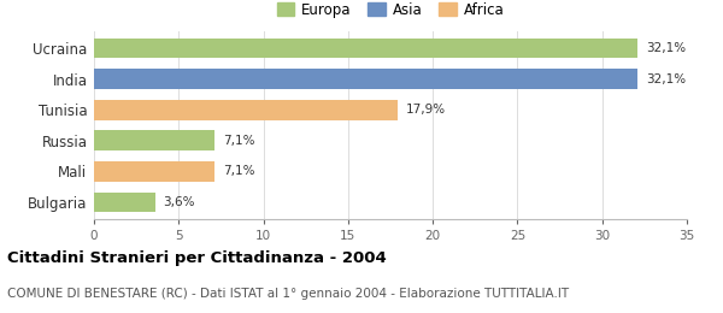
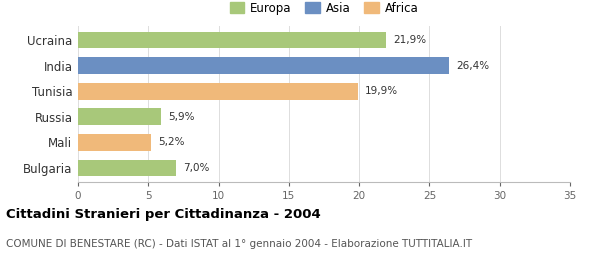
Ucraina: 32,1% -> 21,9%
India: 32,1% -> 26,4%
Tunisia: 17,9% -> 19,9%
Russia: 7,1% -> 5,9%
Mali: 7,1% -> 5,2%
Bulgaria: 3,6% -> 7,0%
